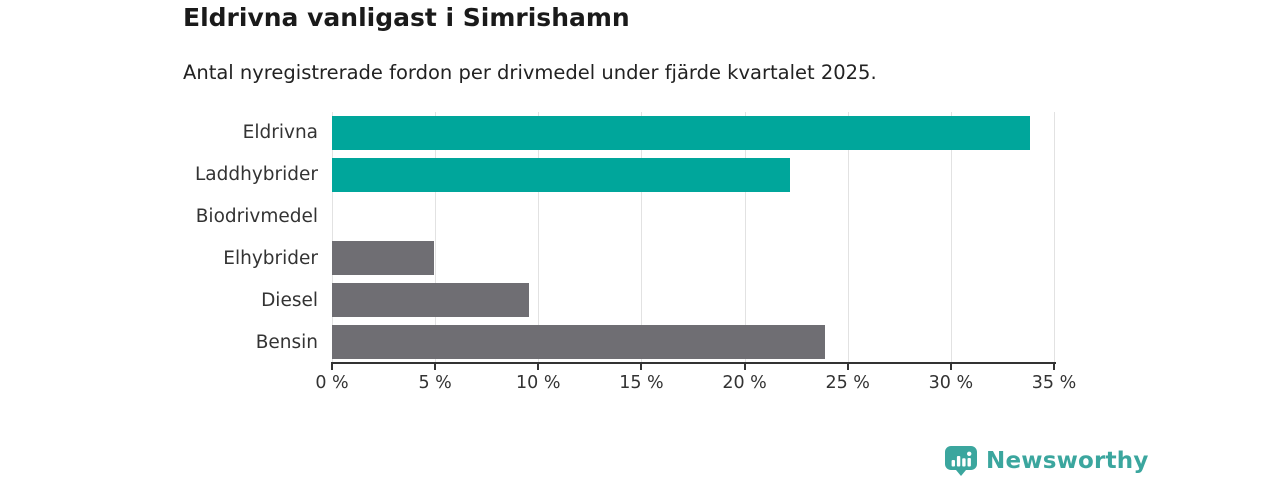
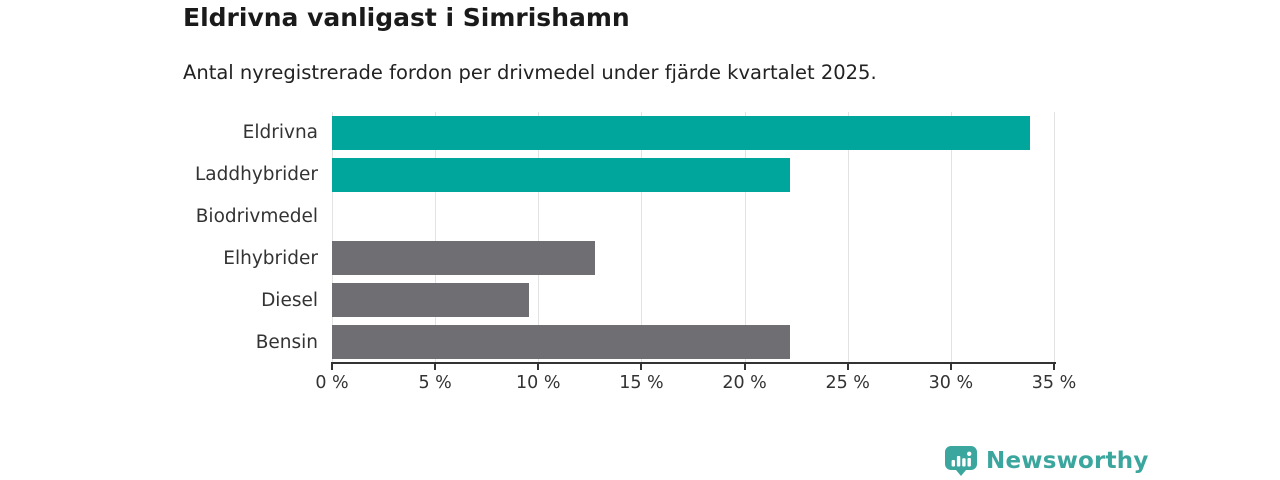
Elhybrider: 4.9% -> 12.7%
Bensin: 23.8% -> 22.1%
